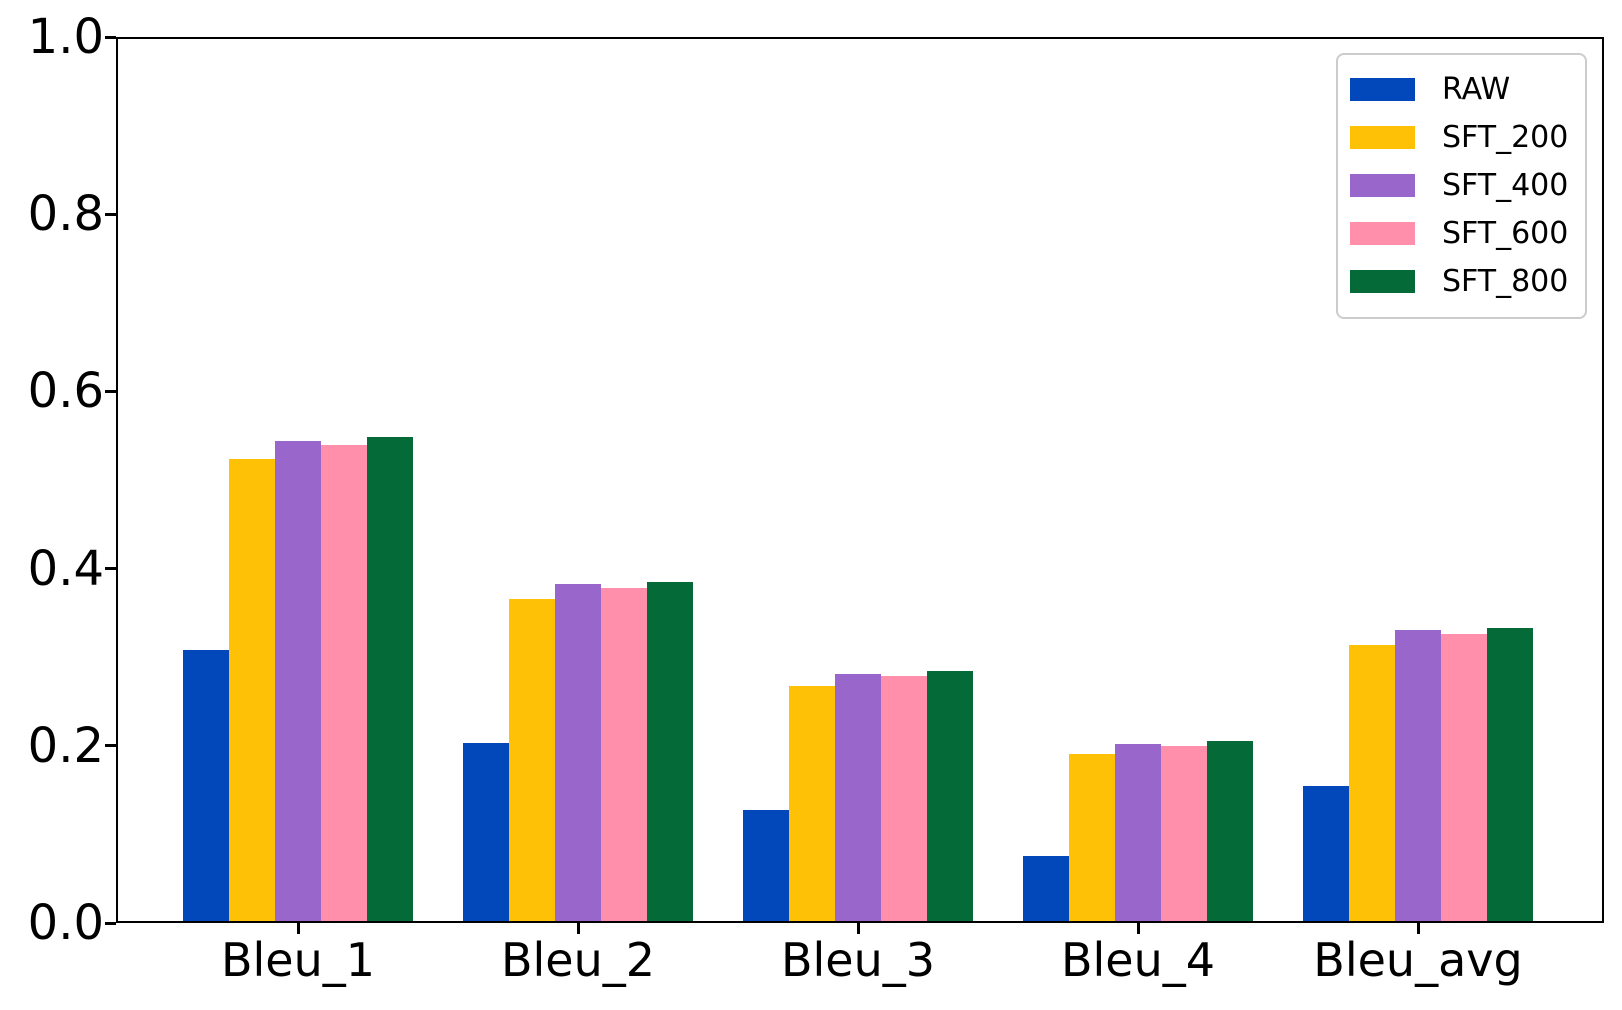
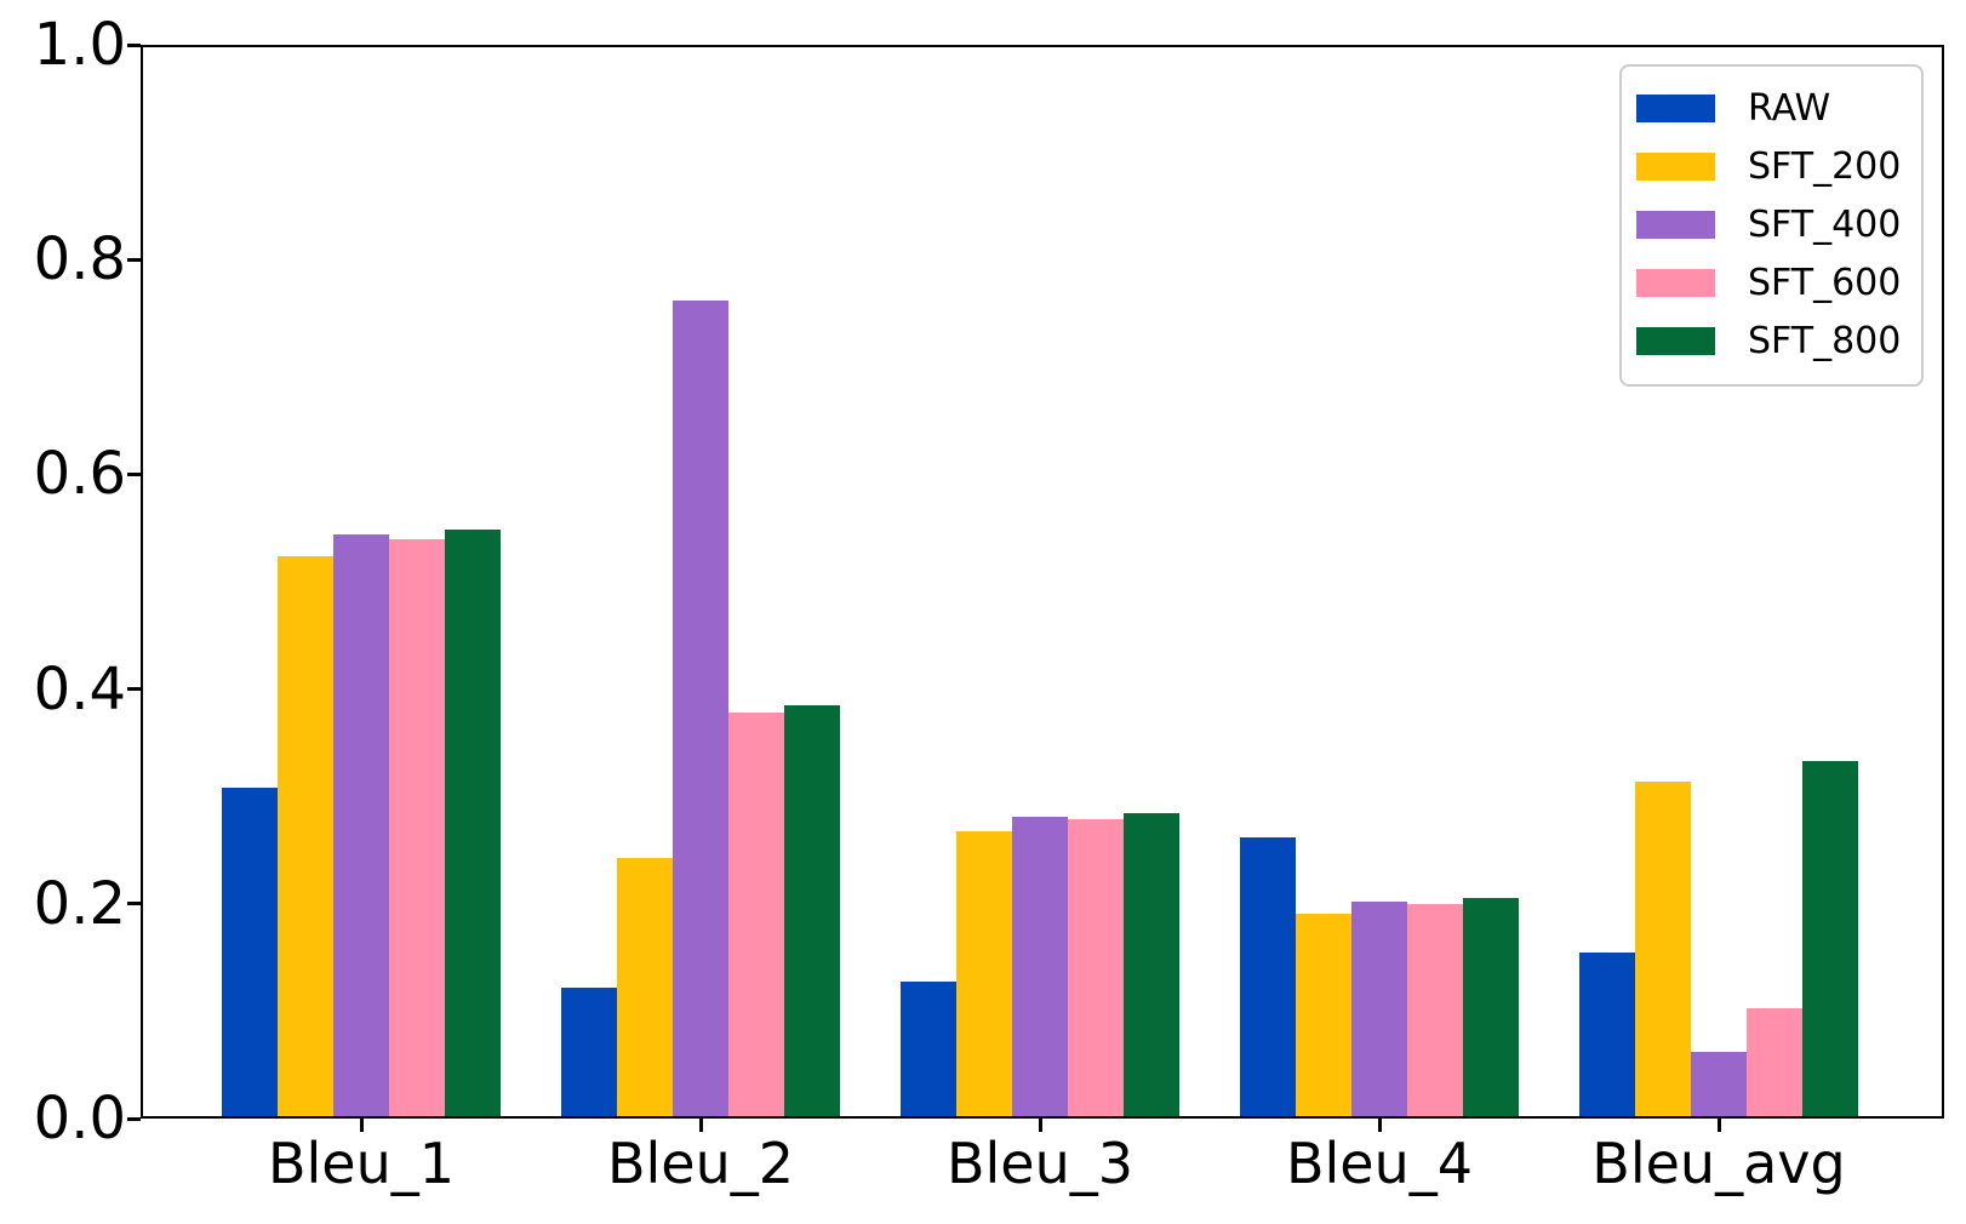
RAW/Bleu_2: 0.20 -> 0.12
SFT_200/Bleu_2: 0.36 -> 0.24
SFT_400/Bleu_2: 0.38 -> 0.76
RAW/Bleu_4: 0.07 -> 0.26
SFT_400/Bleu_avg: 0.33 -> 0.06
SFT_600/Bleu_avg: 0.32 -> 0.10
